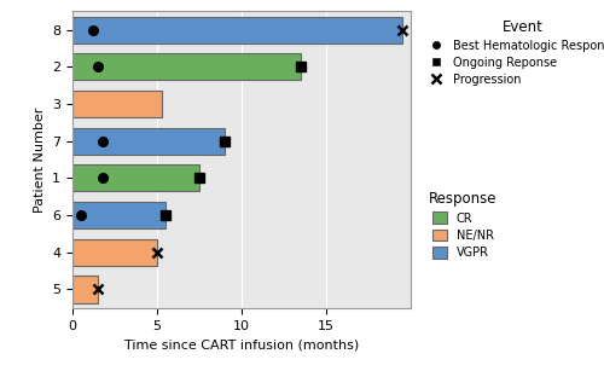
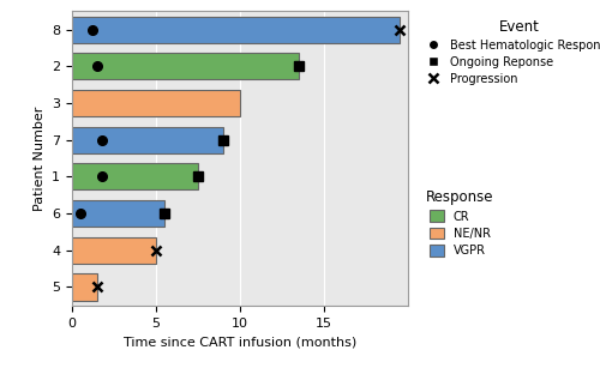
3: 5.3 -> 10.0
